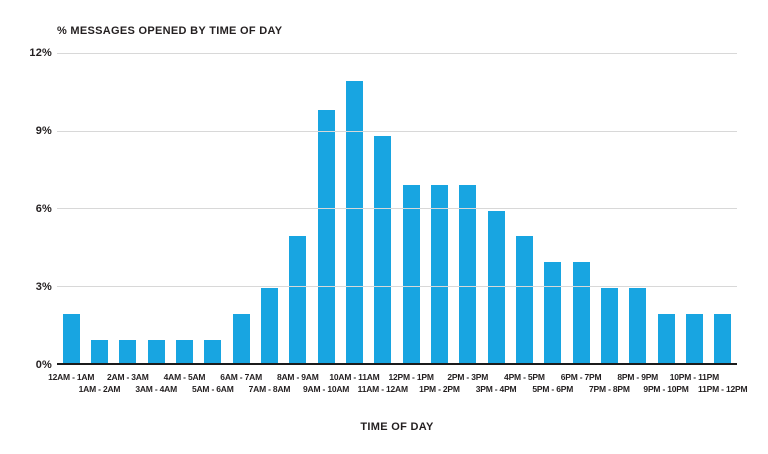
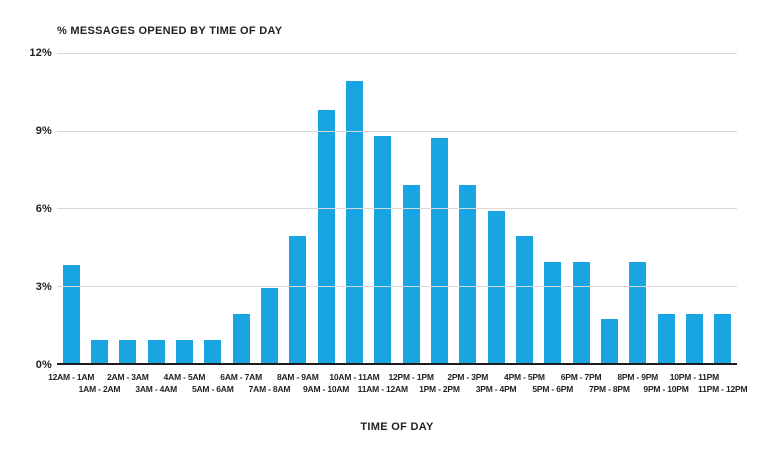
12AM - 1AM: 1.9% -> 3.8%
1PM - 2PM: 6.9% -> 8.7%
7PM - 8PM: 2.9% -> 1.7%
8PM - 9PM: 2.9% -> 3.9%
